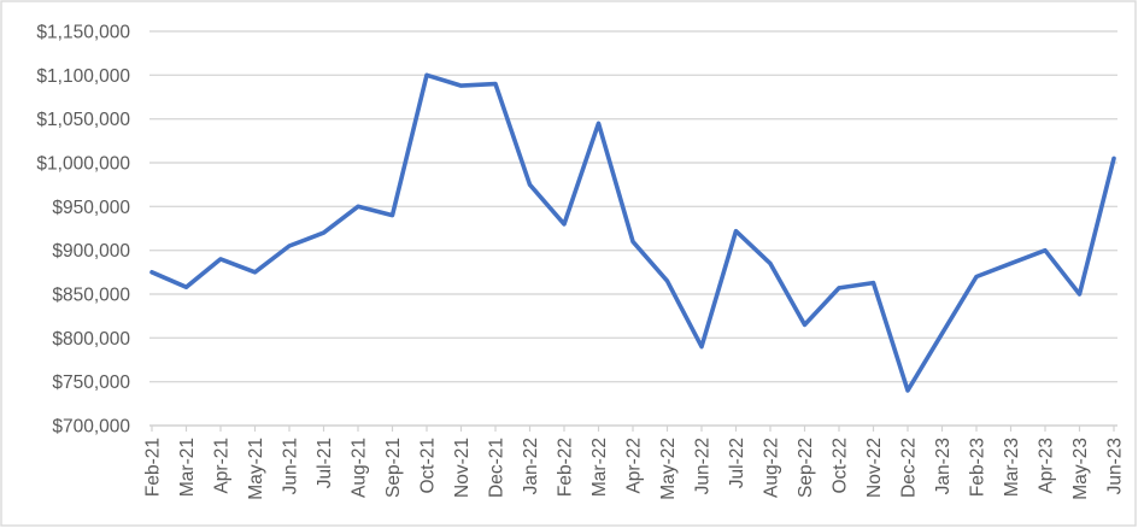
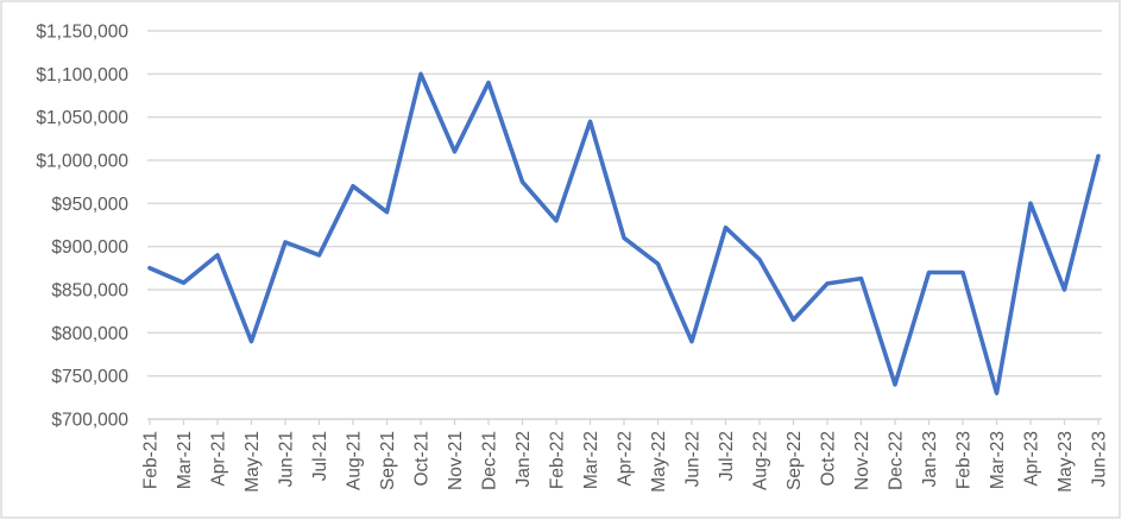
May-21: $880000 -> $790000
Jul-21: $920000 -> $890000
Aug-21: $950000 -> $970000
Nov-21: $1090000 -> $1010000
May-22: $860000 -> $880000
Jan-23: $800000 -> $870000
Mar-23: $880000 -> $730000
Apr-23: $900000 -> $950000
